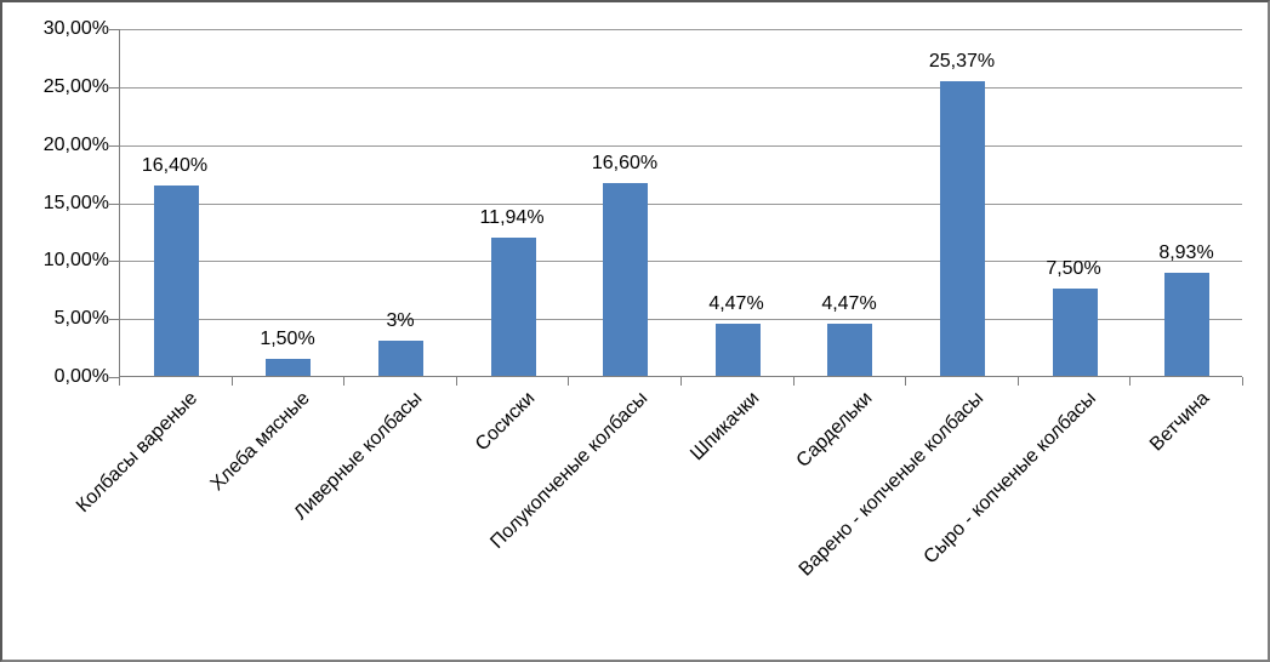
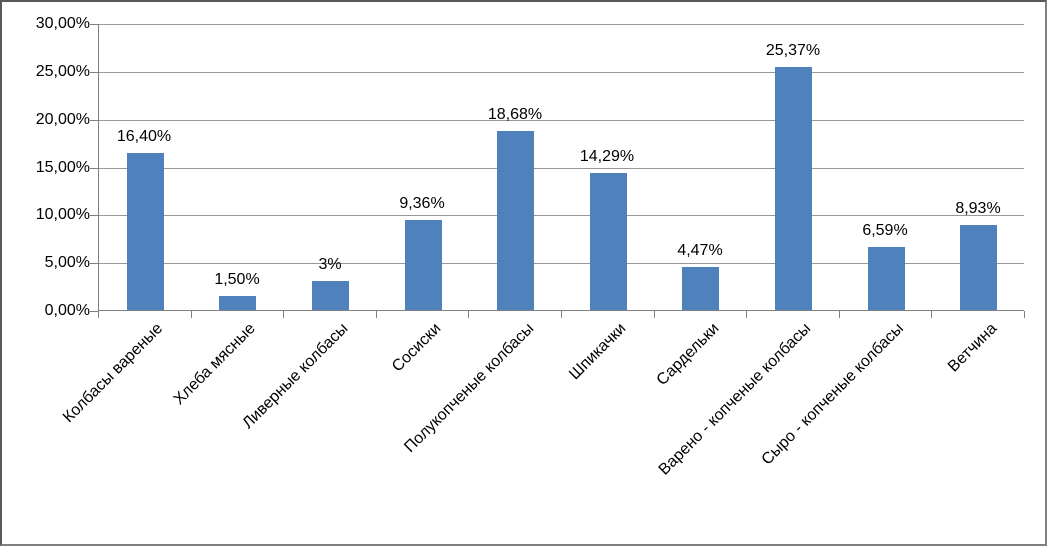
Сосиски: 11,94% -> 9,36%
Полукопченые колбасы: 16,60% -> 18,68%
Шпикачки: 4,47% -> 14,29%
Сыро - копченые колбасы: 7,50% -> 6,59%
